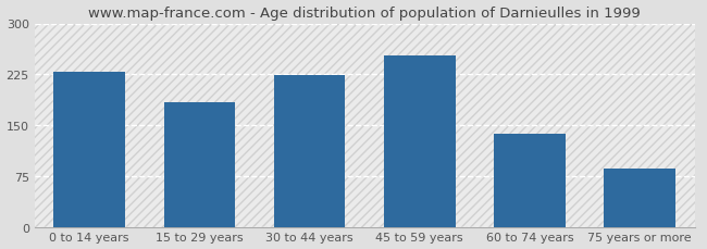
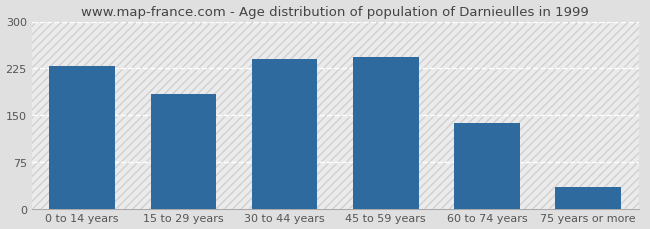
30 to 44 years: 224 -> 240
45 to 59 years: 252 -> 243
75 years or more: 86 -> 35
